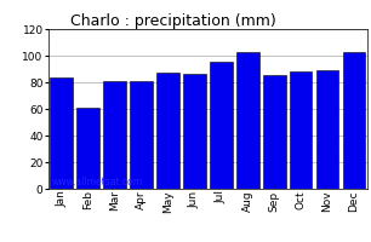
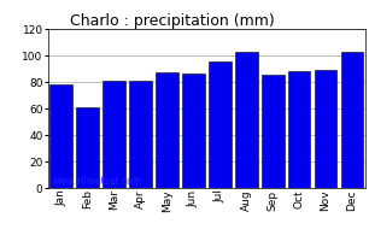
Jan: 84 -> 78
